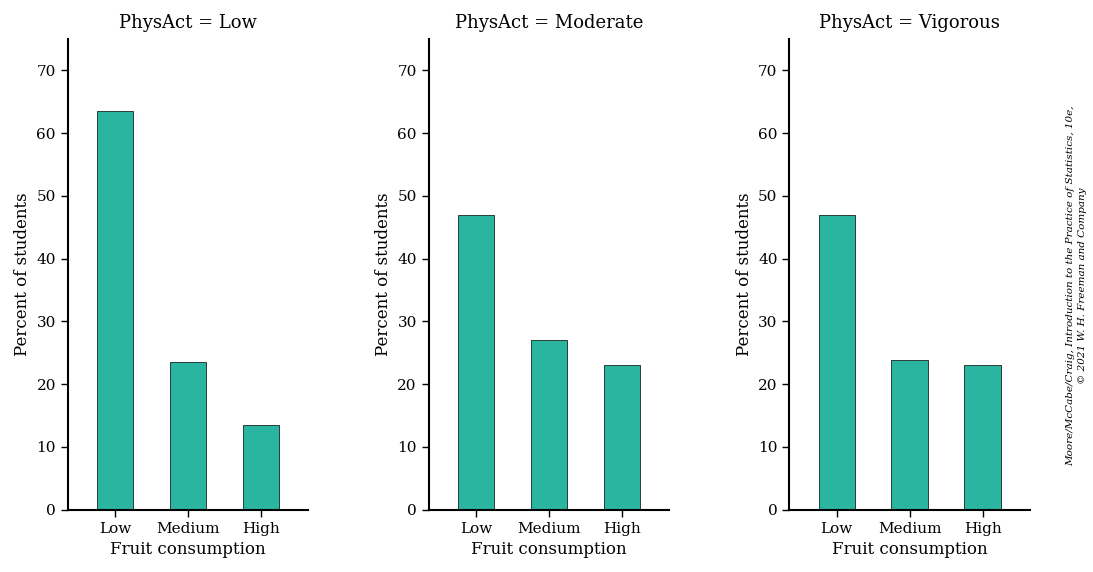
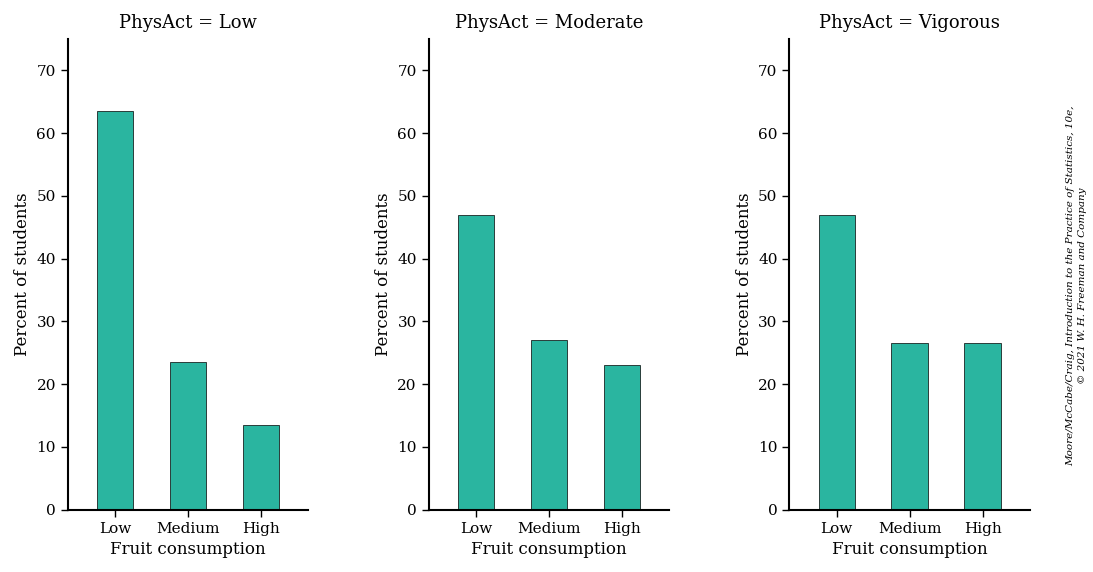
PhysAct = Vigorous/Medium: 23.8 -> 26.5
PhysAct = Vigorous/High: 23.0 -> 26.5
